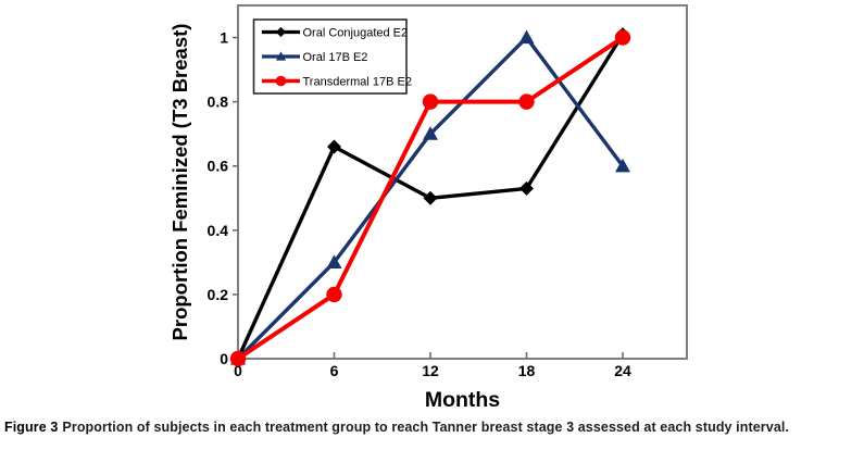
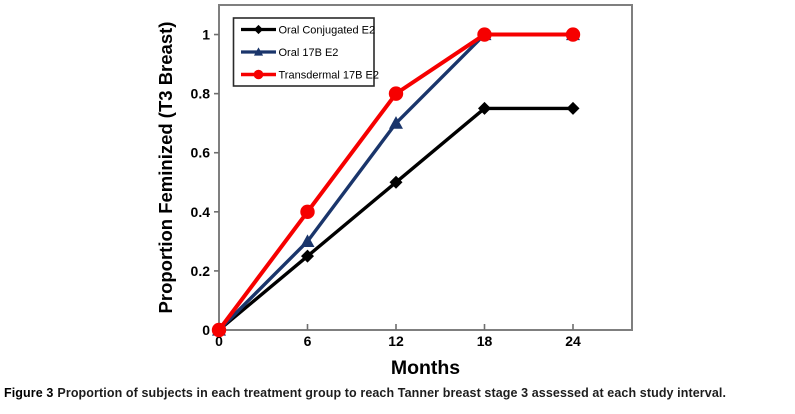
Oral Conjugated E2/6: 0.66 -> 0.25
Transdermal 17B E2/6: 0.2 -> 0.4
Oral Conjugated E2/18: 0.53 -> 0.75
Transdermal 17B E2/18: 0.8 -> 1.0
Oral Conjugated E2/24: 1.01 -> 0.75
Oral 17B E2/24: 0.6 -> 1.0
